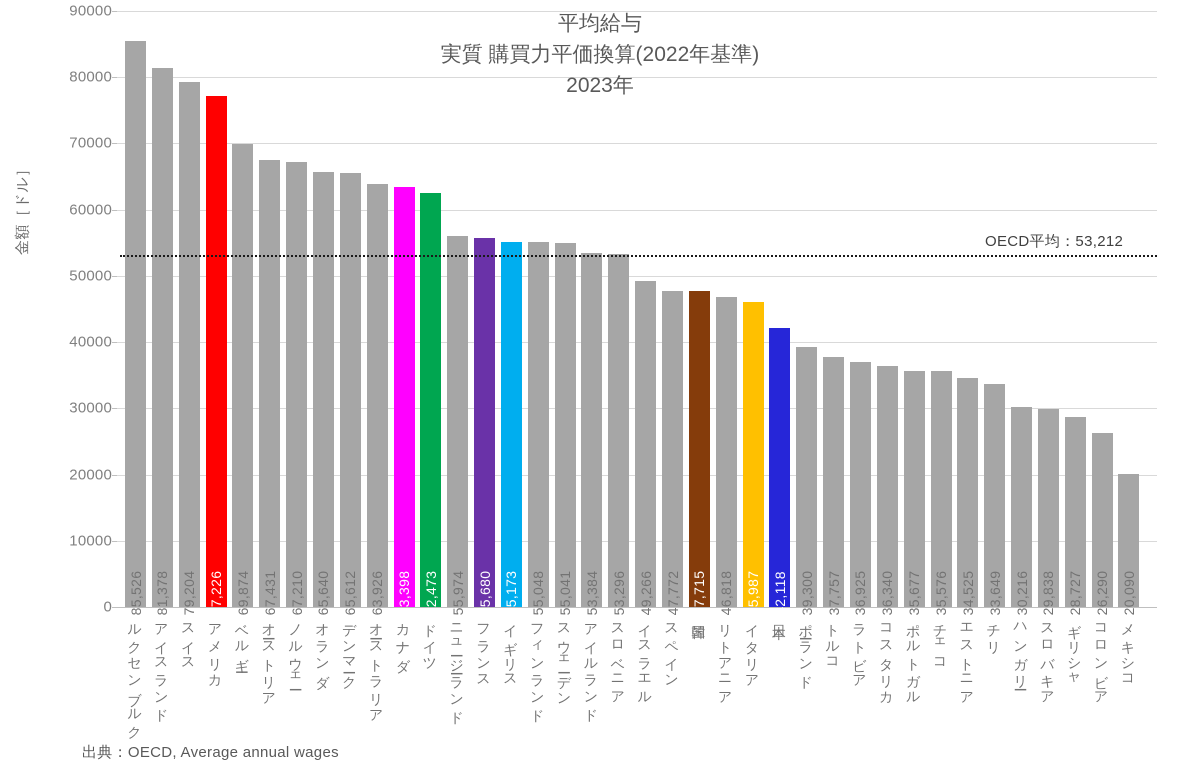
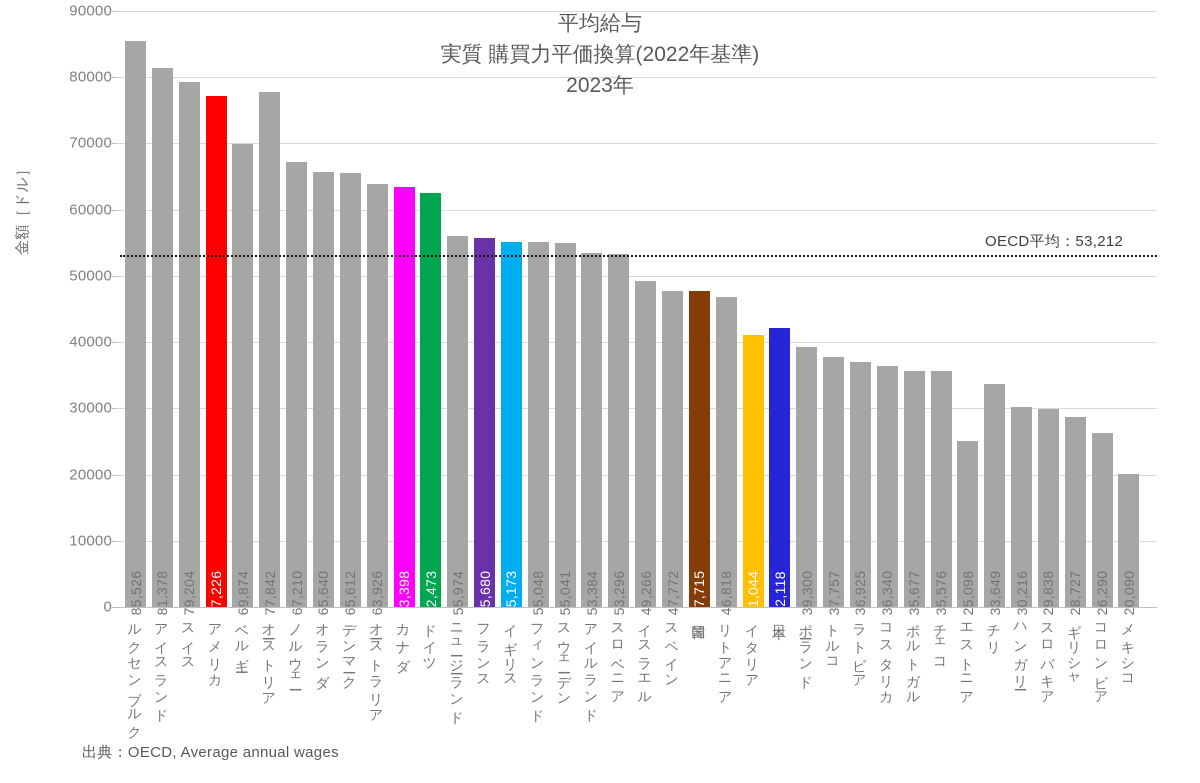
オーストリア: 67,431 -> 77,842
イタリア: 45,987 -> 41,044
エストニア: 34,525 -> 25,098
